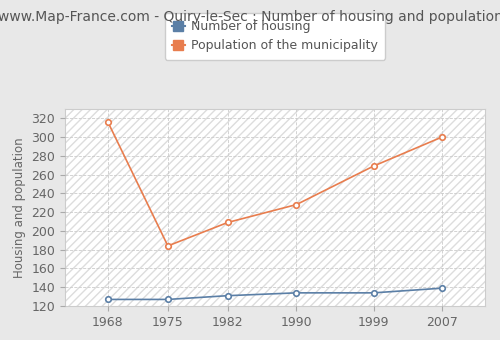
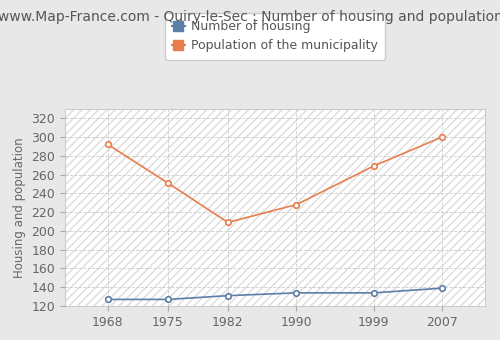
Population of the municipality/1968: 316 -> 292
Population of the municipality/1975: 184 -> 251
